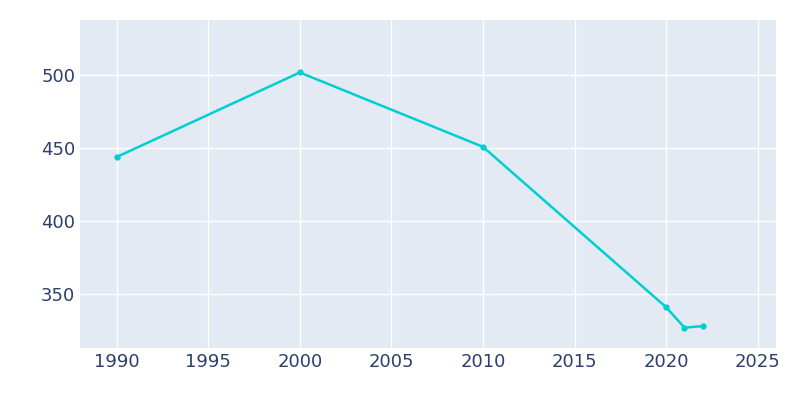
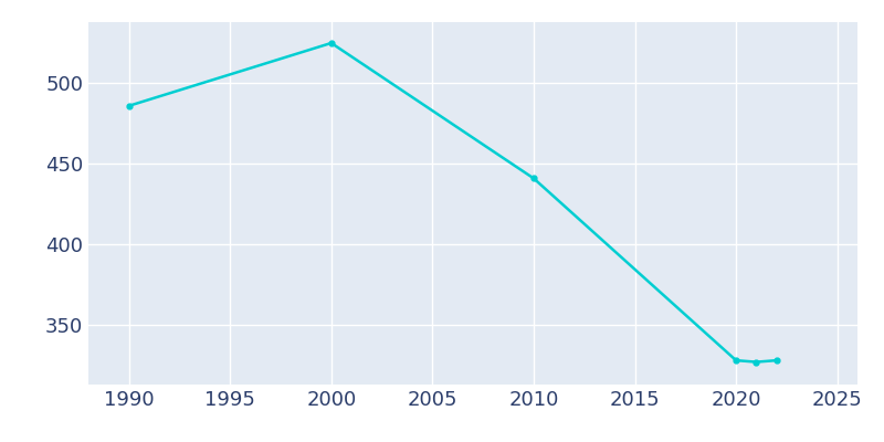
1990: 444 -> 486
2000: 502 -> 525
2010: 451 -> 441
2020: 341 -> 328
